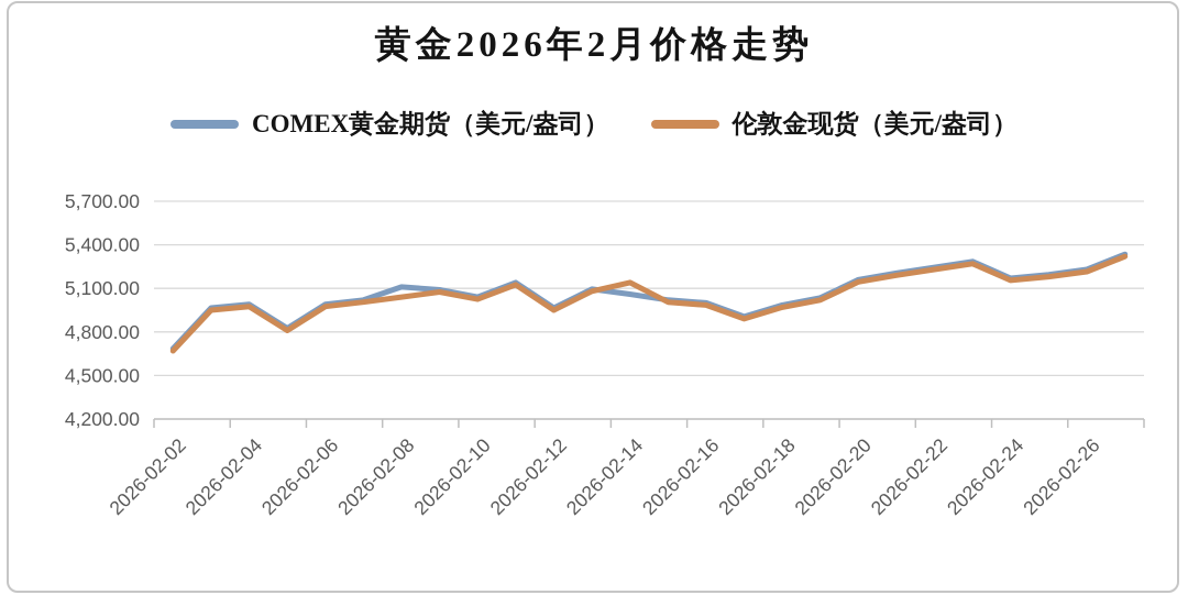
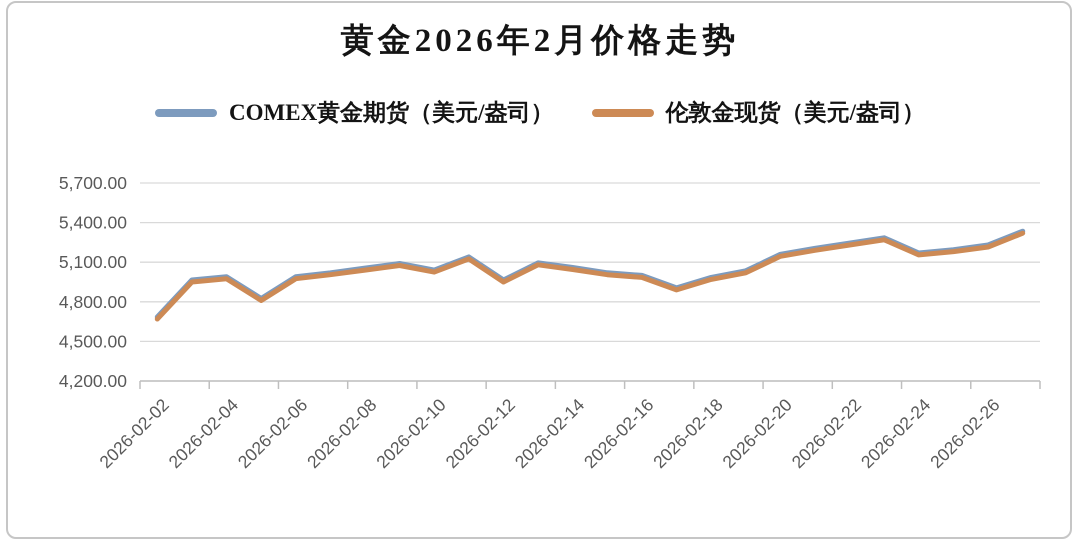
COMEX黄金期货（美元/盎司）/2026-02-08: 5110 -> 5060
伦敦金现货（美元/盎司）/2026-02-14: 5140 -> 5040
